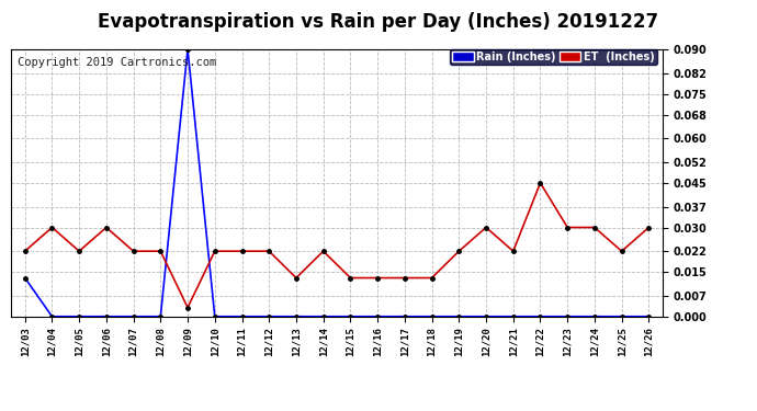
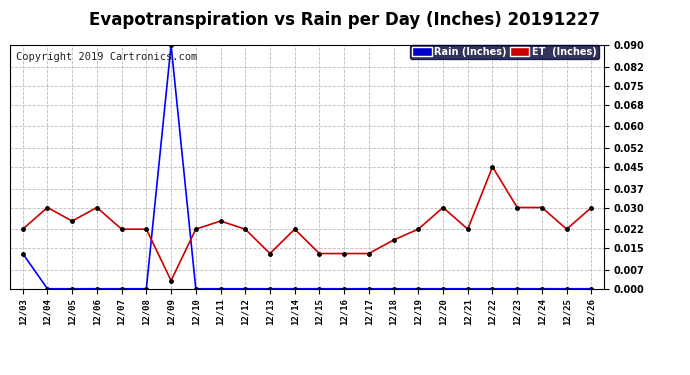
ET (Inches)/12/05: 0.022 -> 0.025
ET (Inches)/12/11: 0.022 -> 0.025
ET (Inches)/12/18: 0.013 -> 0.018
